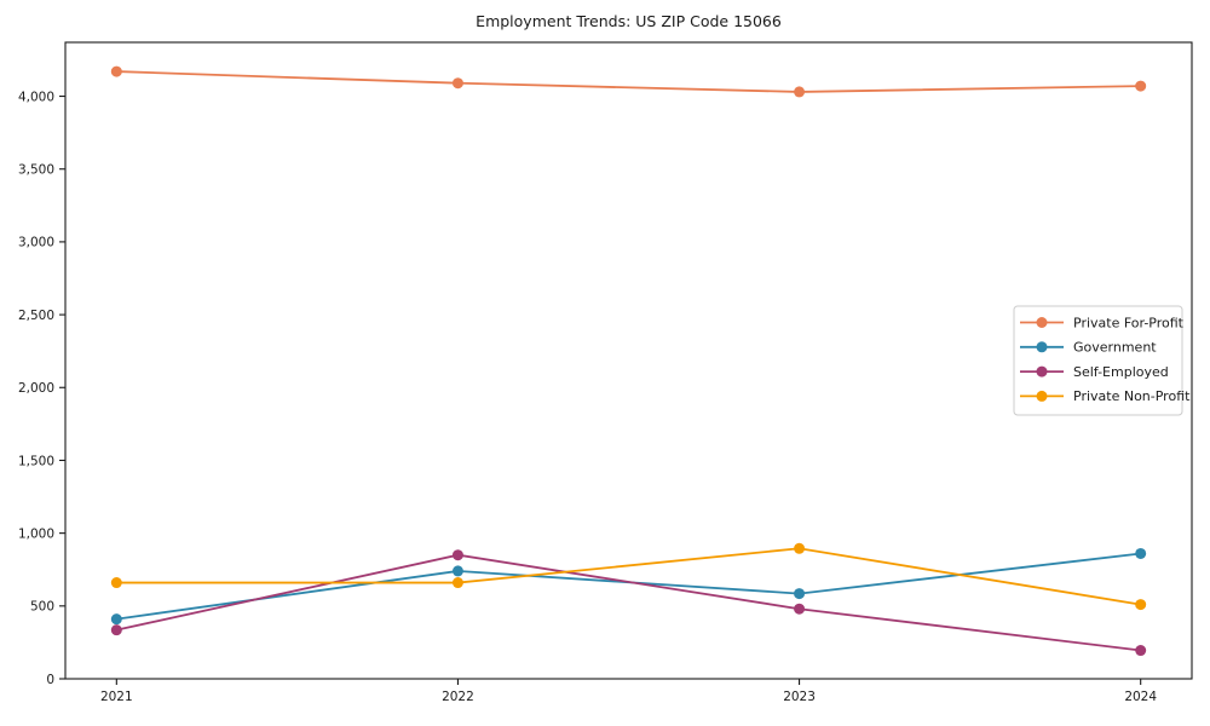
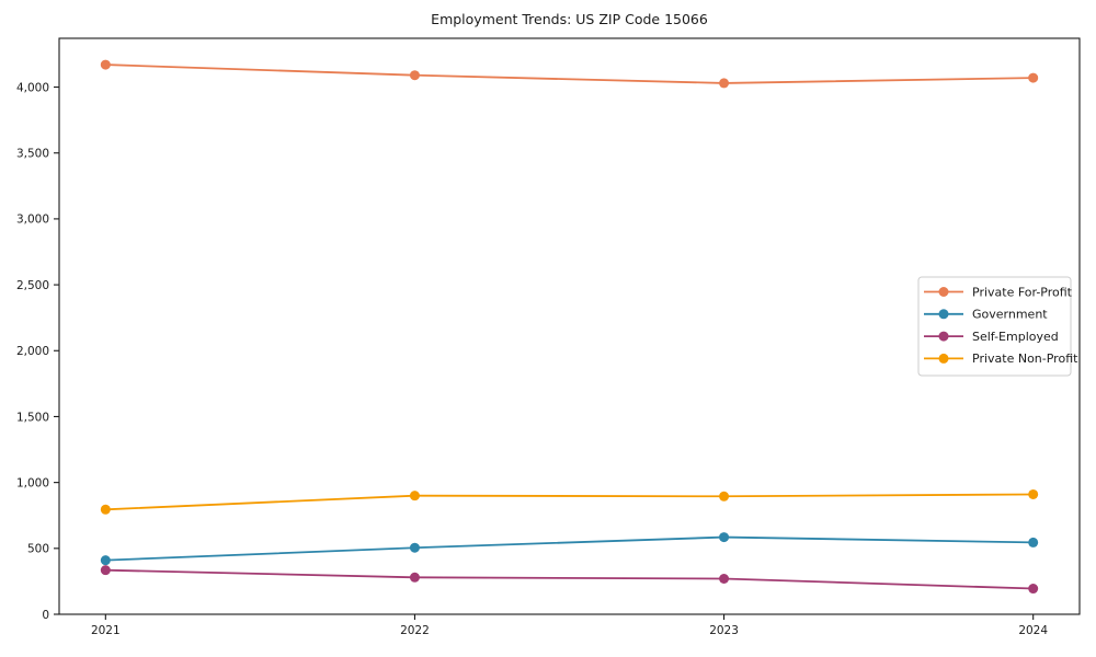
Private Non-Profit/2021: 660 -> 800
Government/2022: 740 -> 500
Self-Employed/2022: 850 -> 280
Private Non-Profit/2022: 660 -> 900
Self-Employed/2023: 480 -> 270
Government/2024: 860 -> 540
Private Non-Profit/2024: 510 -> 910
